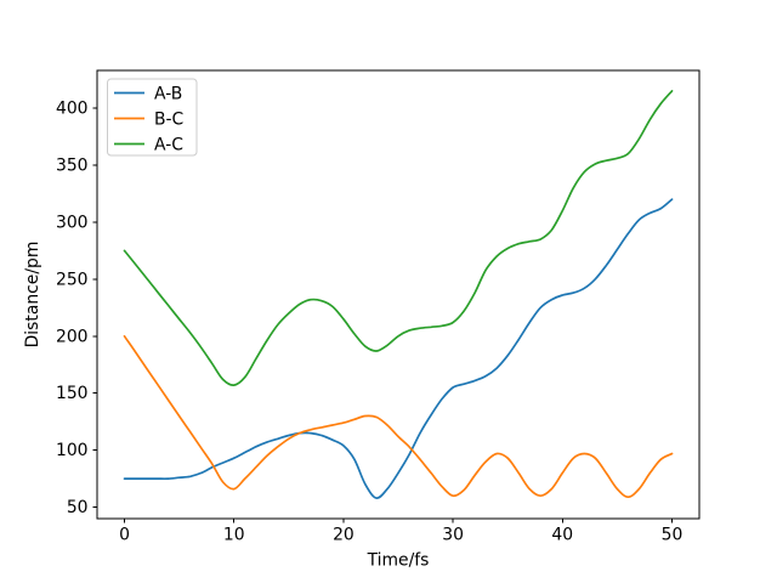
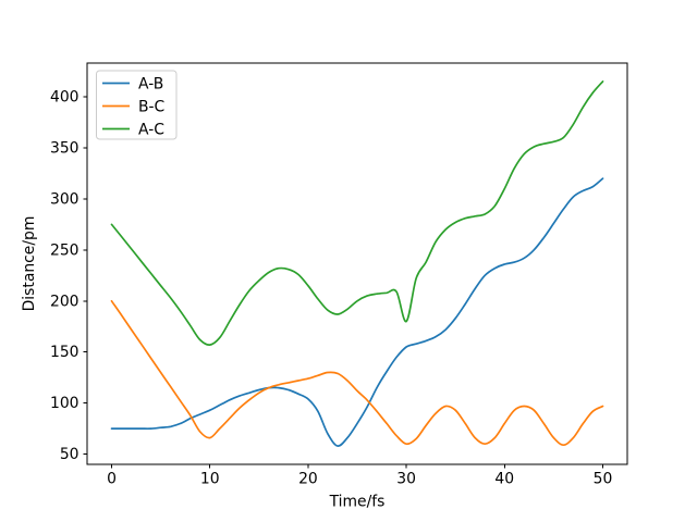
A-C/30: 210 -> 180
